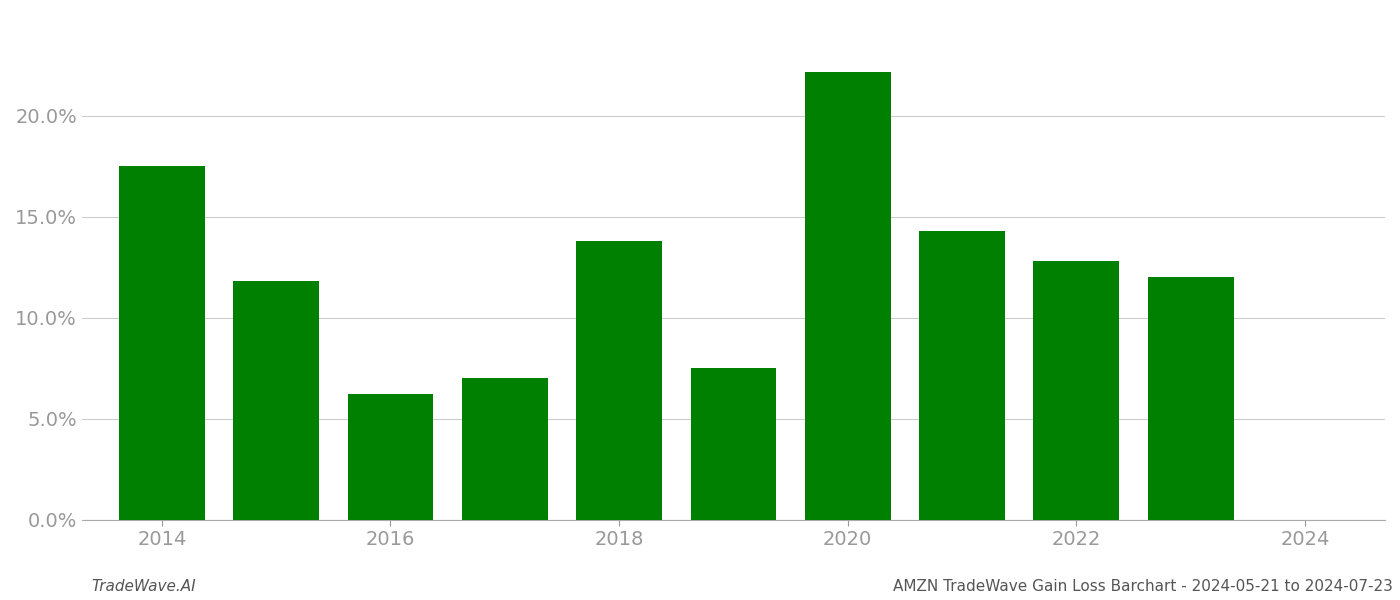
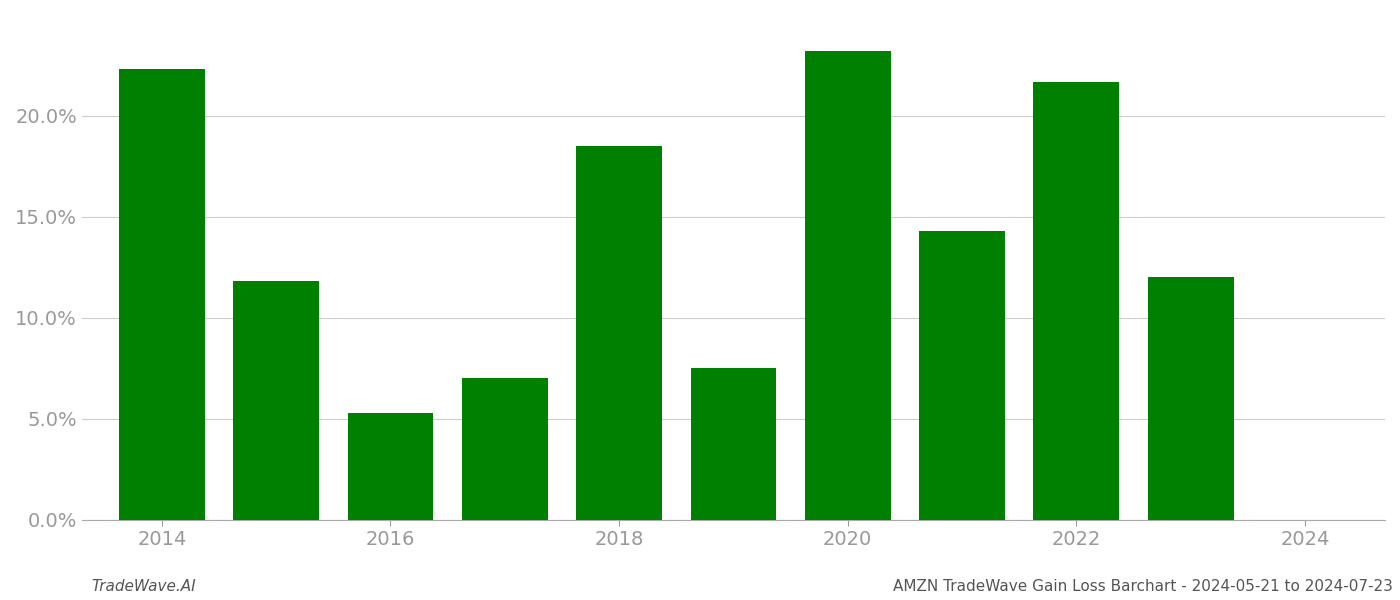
2014: 17.5% -> 22.3%
2016: 6.2% -> 5.3%
2018: 13.8% -> 18.5%
2020: 22.2% -> 23.2%
2022: 12.8% -> 21.7%
